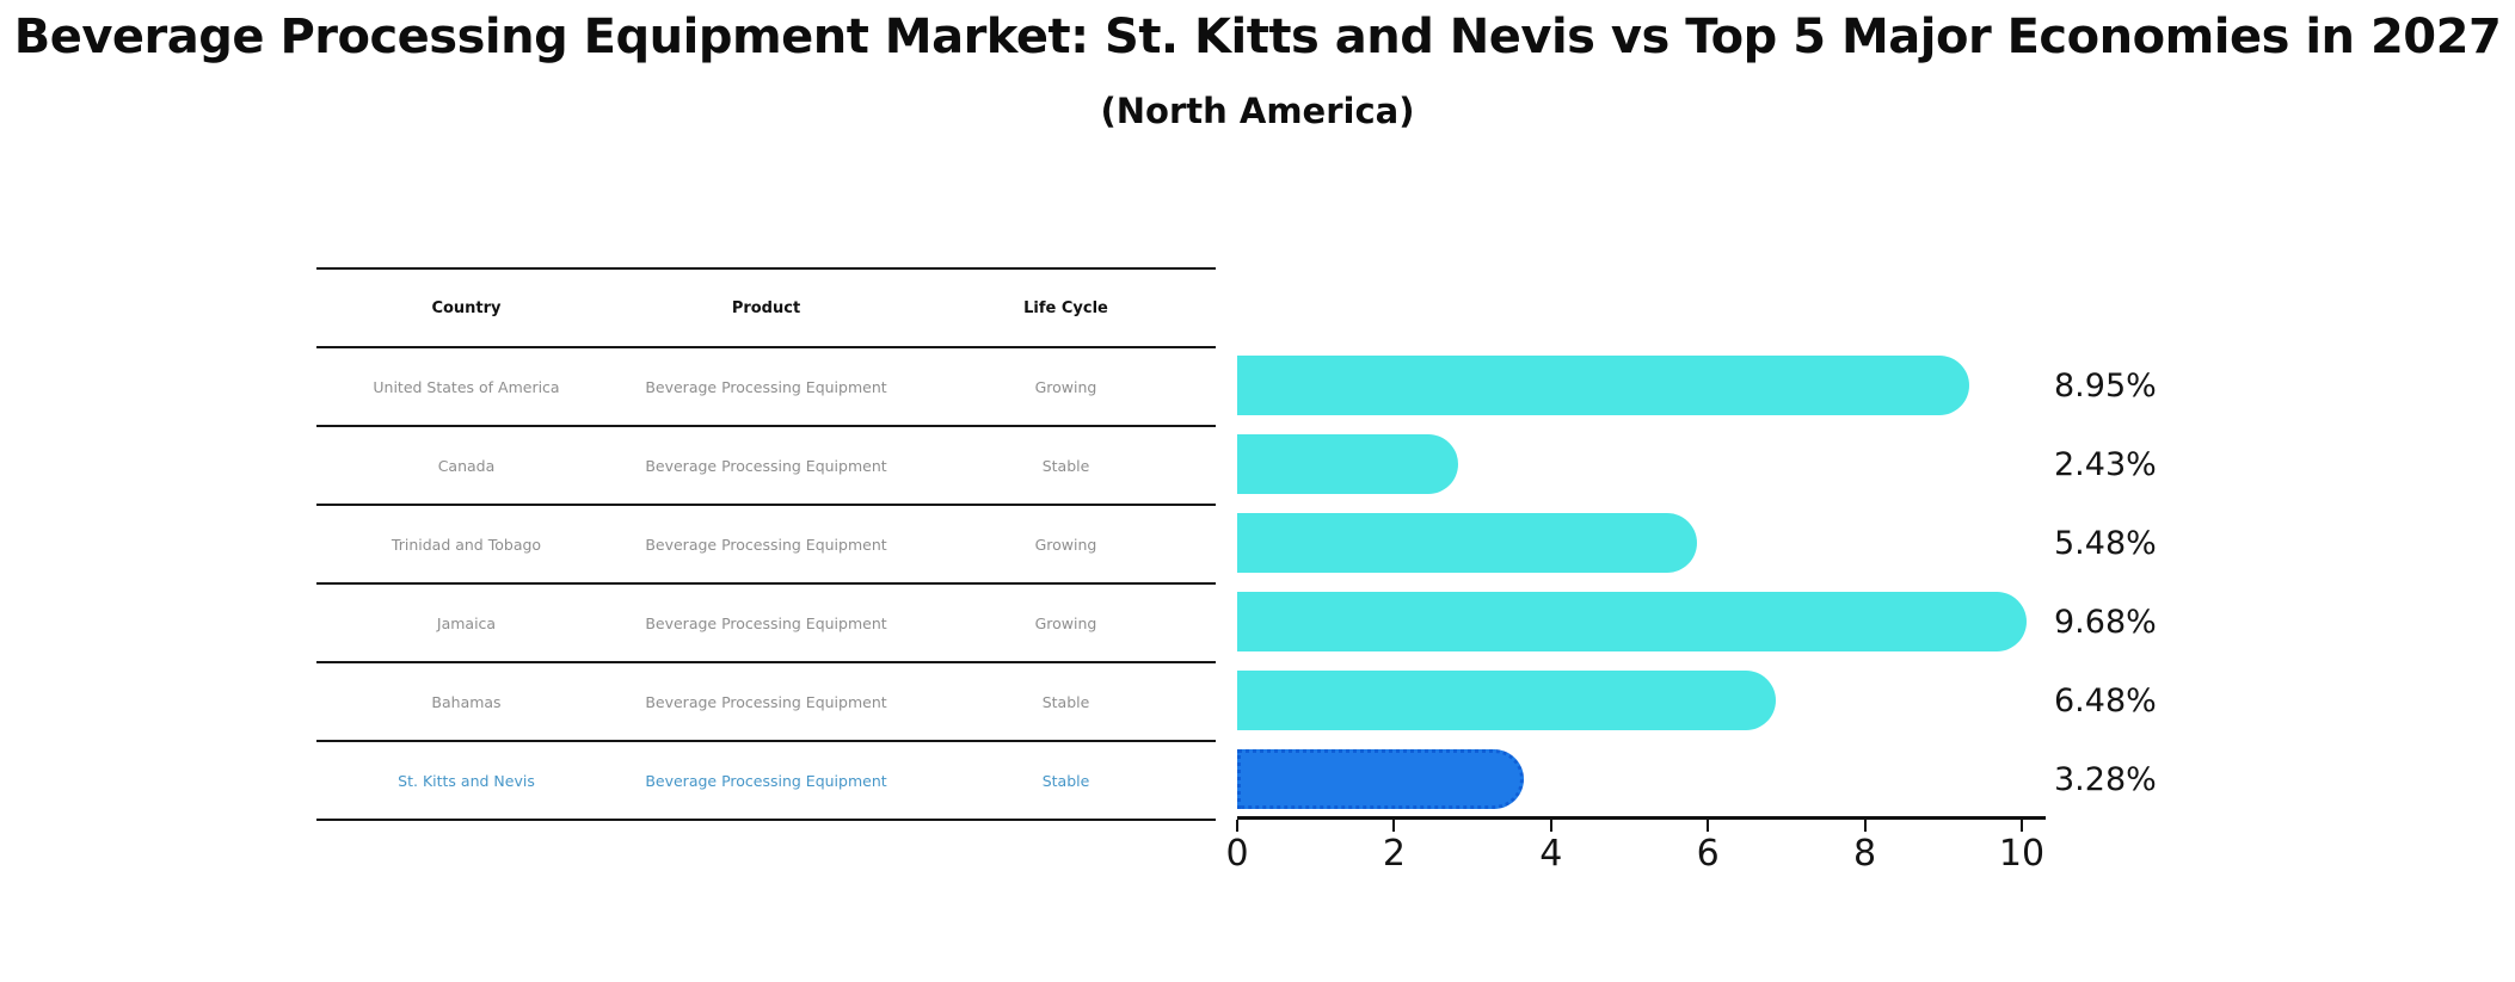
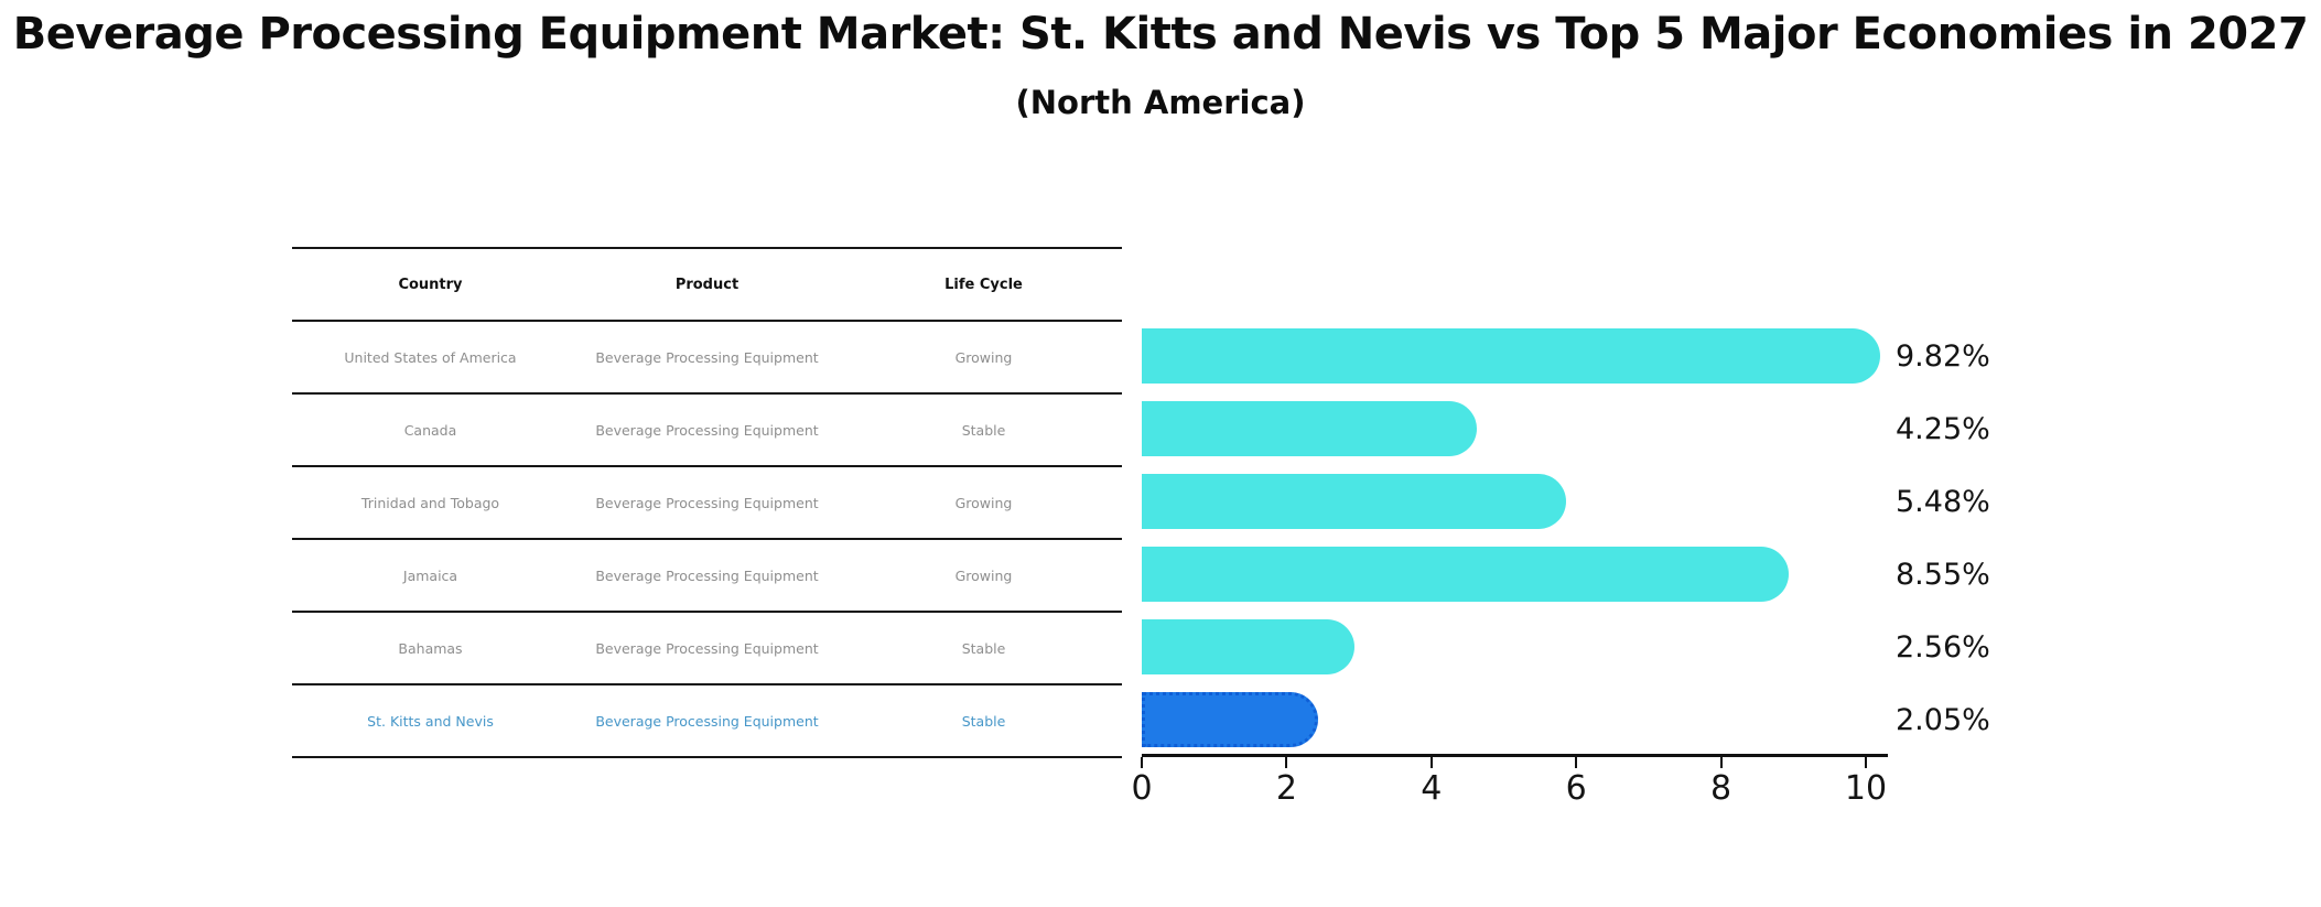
United States of America: 8.95% -> 9.82%
Canada: 2.43% -> 4.25%
Jamaica: 9.68% -> 8.55%
Bahamas: 6.48% -> 2.56%
St. Kitts and Nevis: 3.28% -> 2.05%
